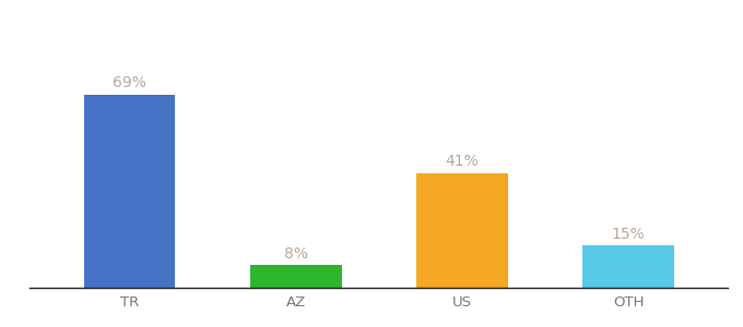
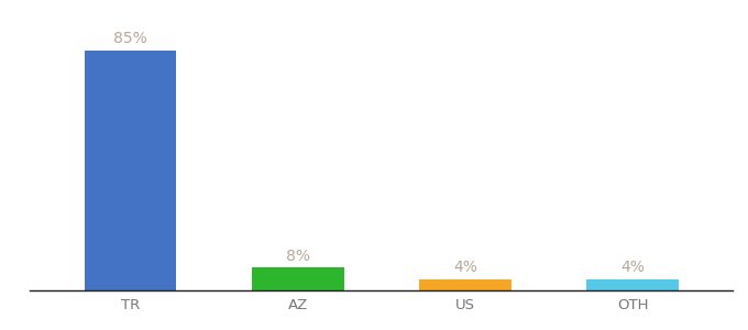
TR: 69% -> 85%
US: 41% -> 4%
OTH: 15% -> 4%
